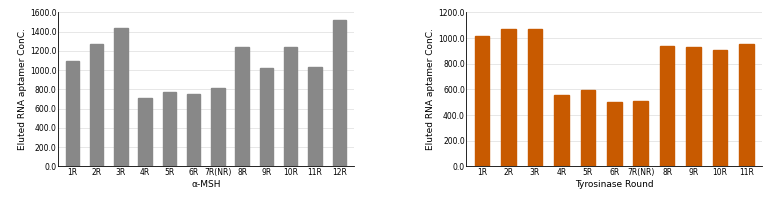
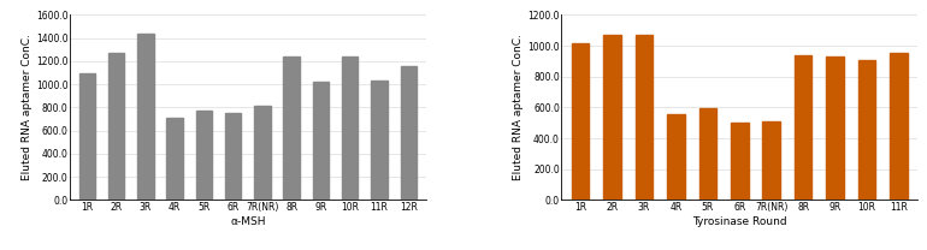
12R: 1520 -> 1160
